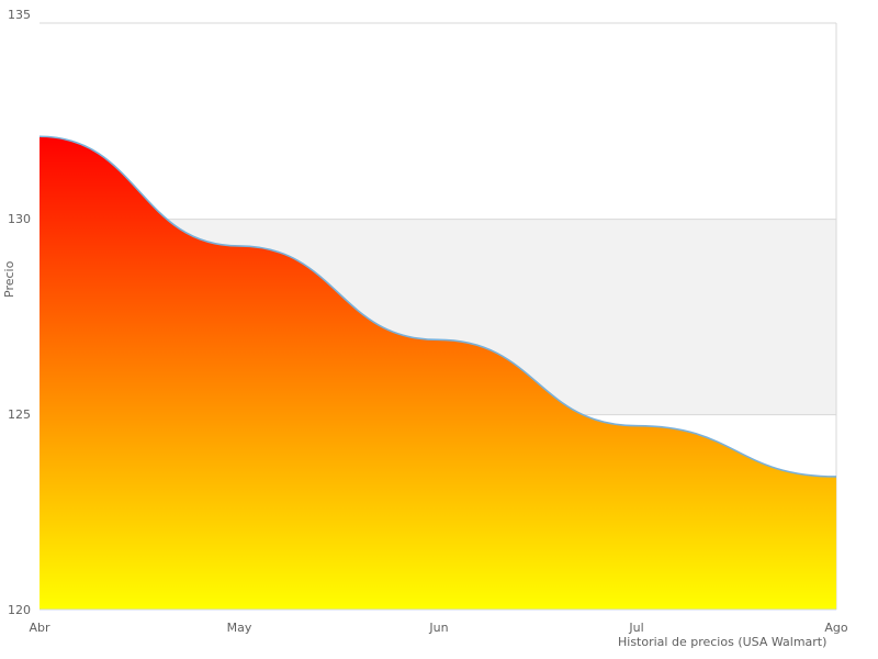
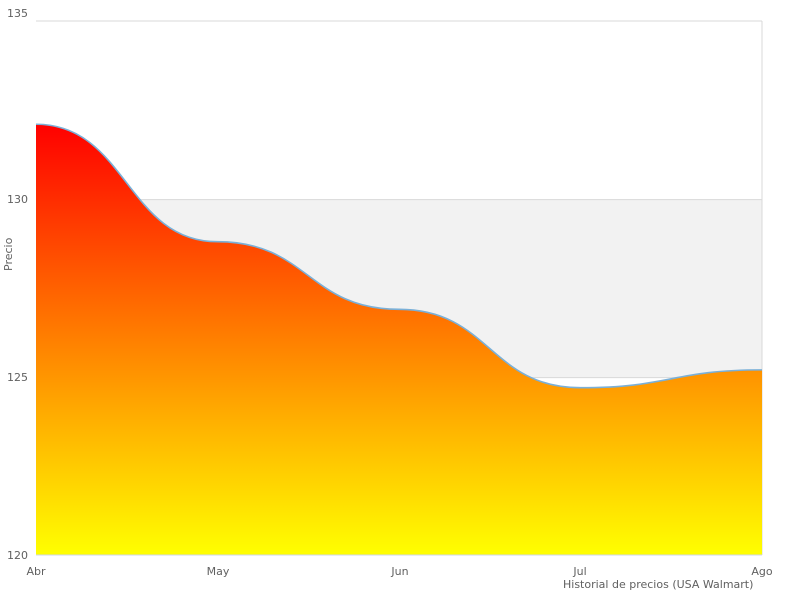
May: 129.3 -> 128.8
Ago: 123.4 -> 125.2
